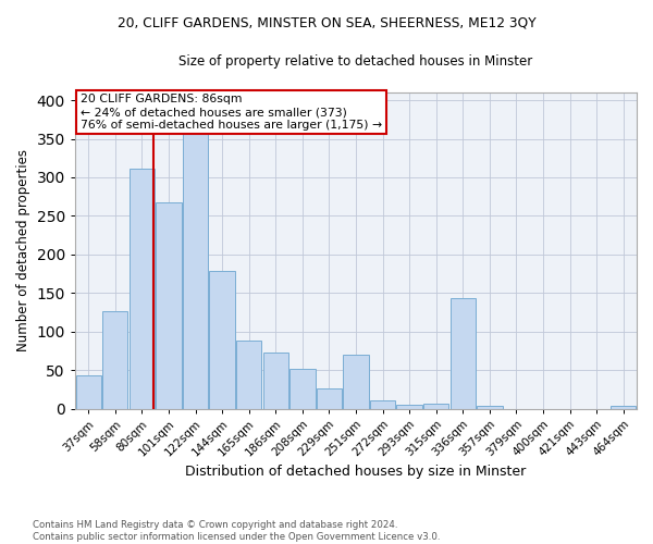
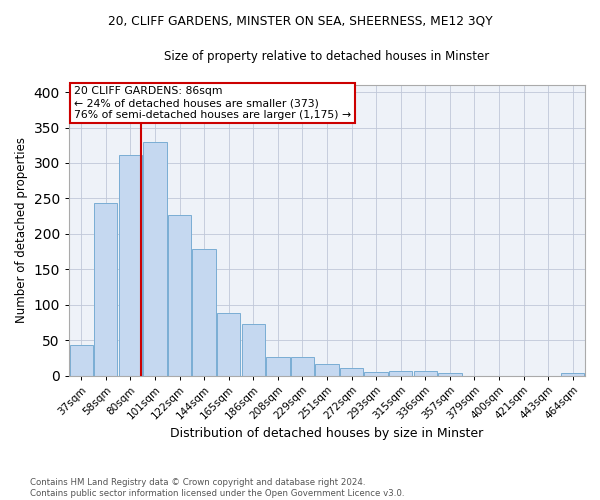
58sqm: 126 -> 243
101sqm: 268 -> 330
122sqm: 358 -> 226
208sqm: 52 -> 26
251sqm: 70 -> 16
336sqm: 144 -> 6
